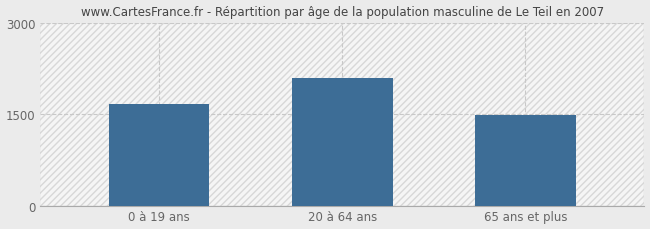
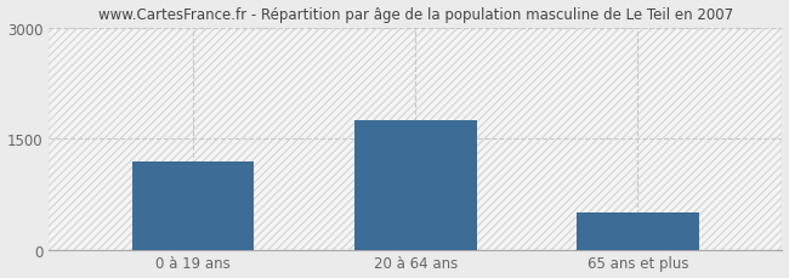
0 à 19 ans: 1660 -> 1200
20 à 64 ans: 2100 -> 1750
65 ans et plus: 1480 -> 500
